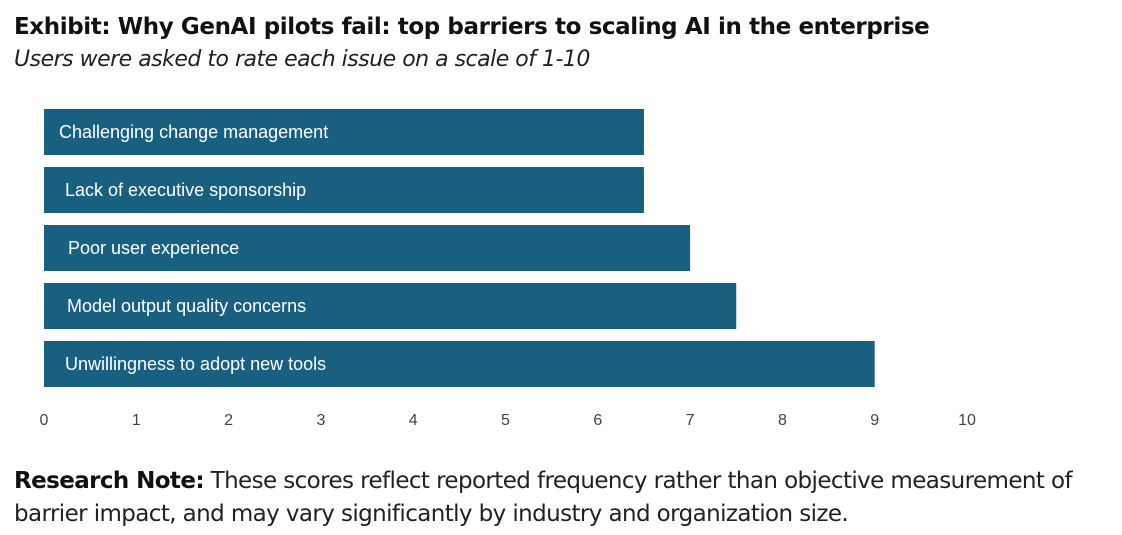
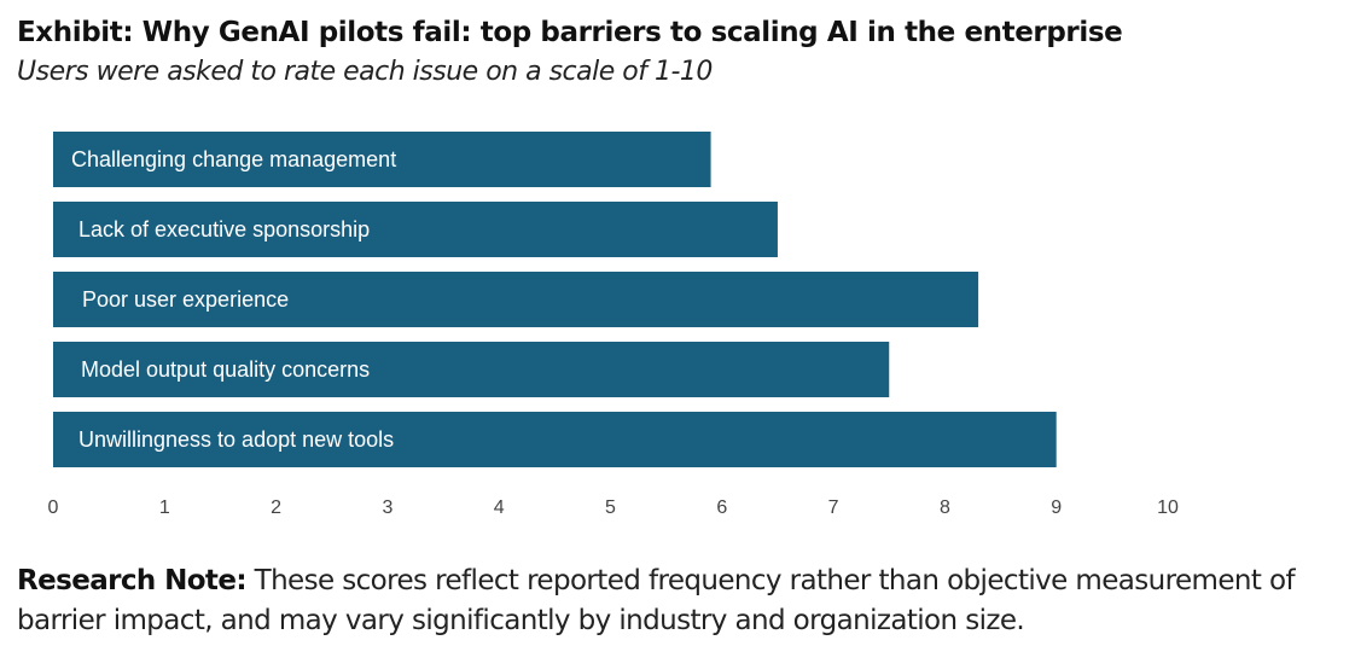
Challenging change management: 6.5 -> 5.9
Poor user experience: 7.0 -> 8.3
